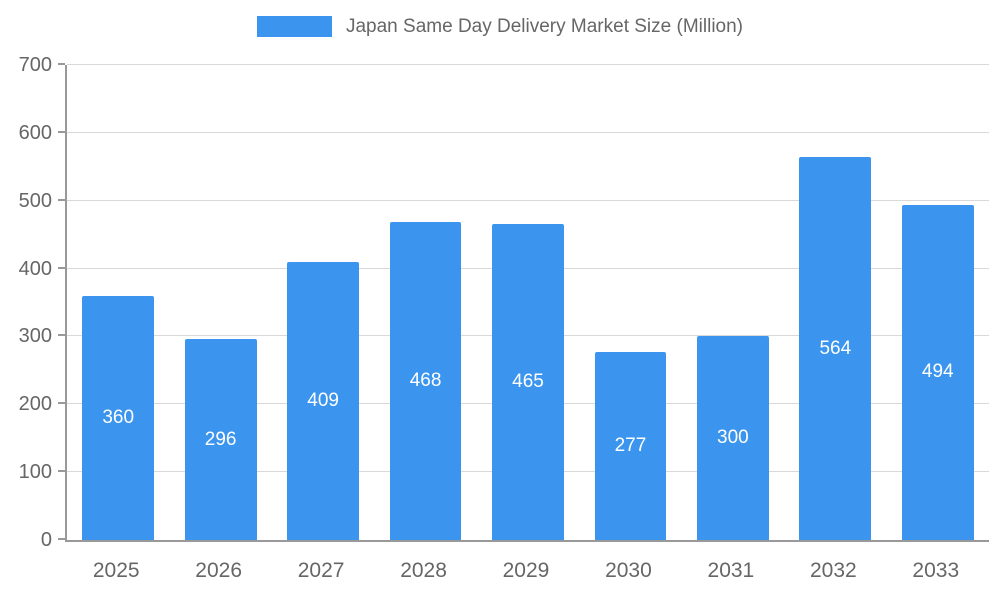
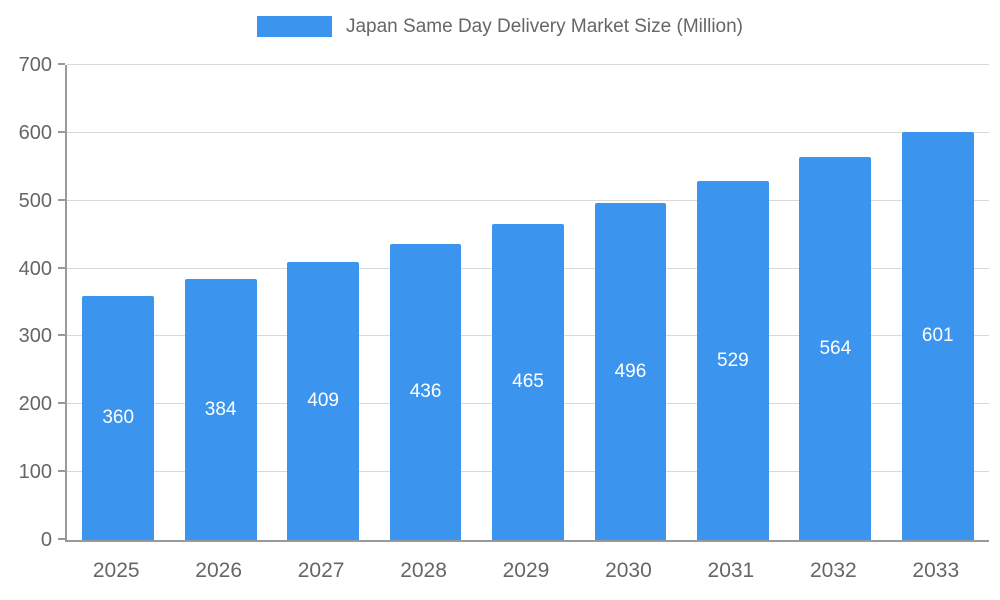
2026: 296 -> 384
2028: 468 -> 436
2030: 277 -> 496
2031: 300 -> 529
2033: 494 -> 601
